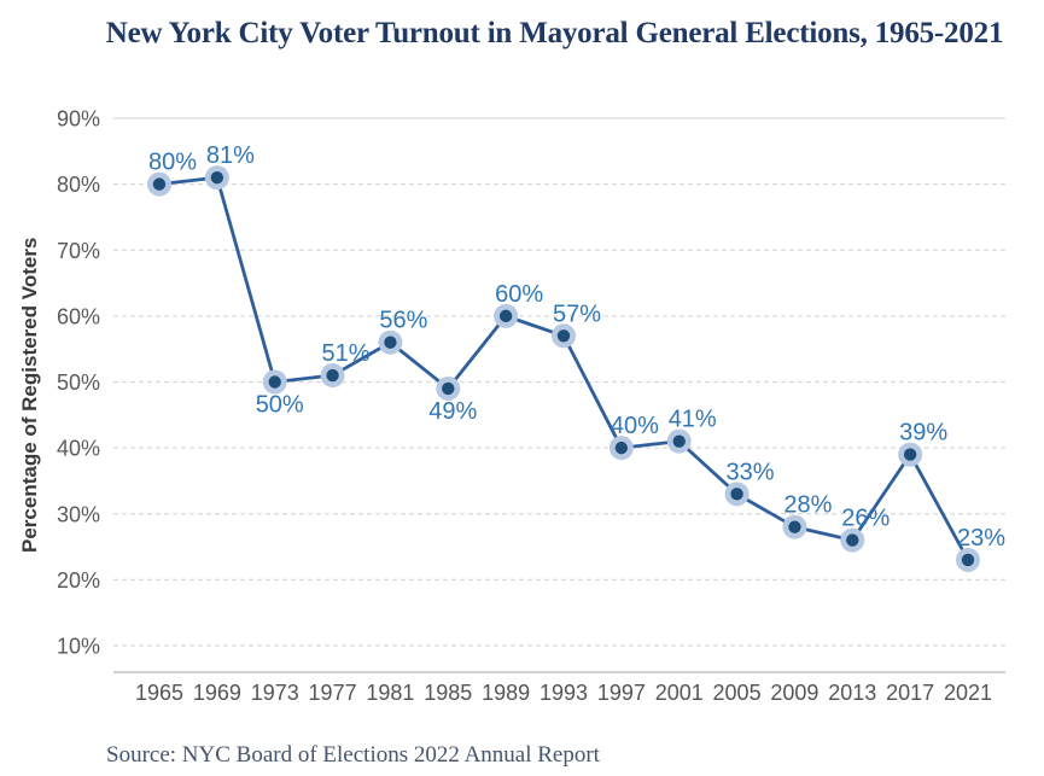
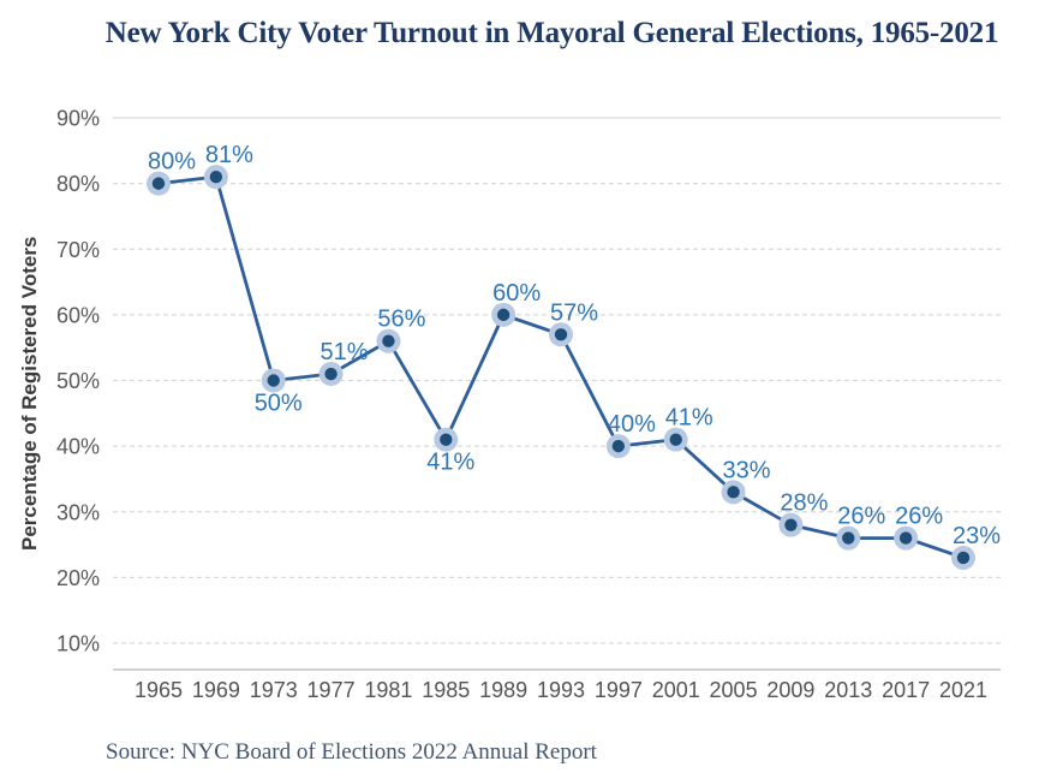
1985: 49% -> 41%
2017: 39% -> 26%
